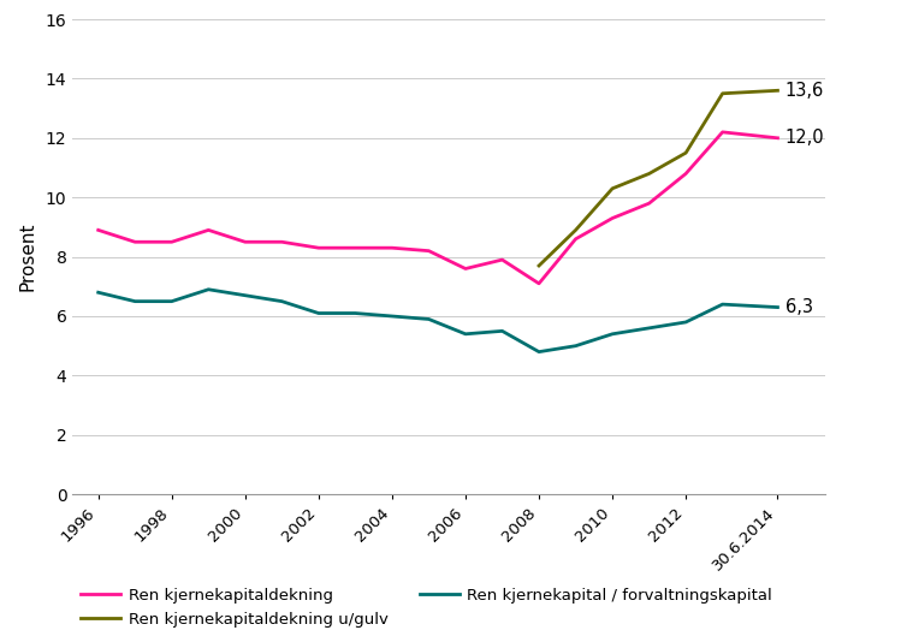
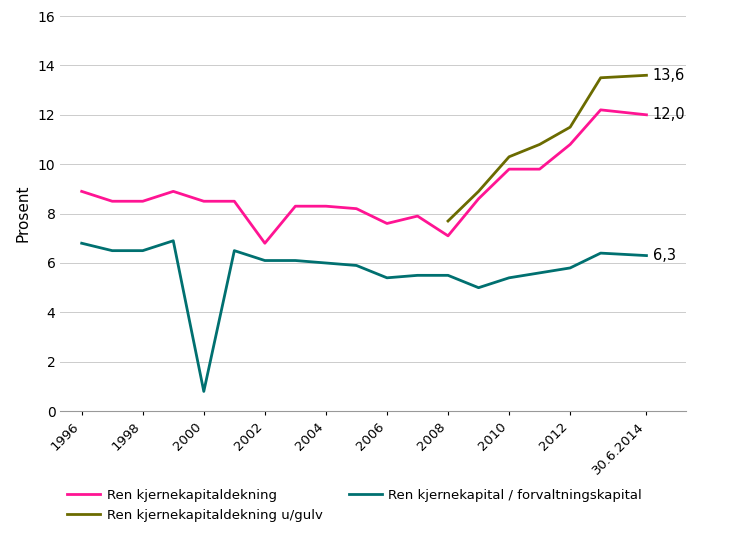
Ren kjernekapital / forvaltningskapital/2000: 6.7 -> 0.8
Ren kjernekapitaldekning/2002: 8.3 -> 6.8
Ren kjernekapital / forvaltningskapital/2008: 4.8 -> 5.5
Ren kjernekapitaldekning/2010: 9.3 -> 9.8
